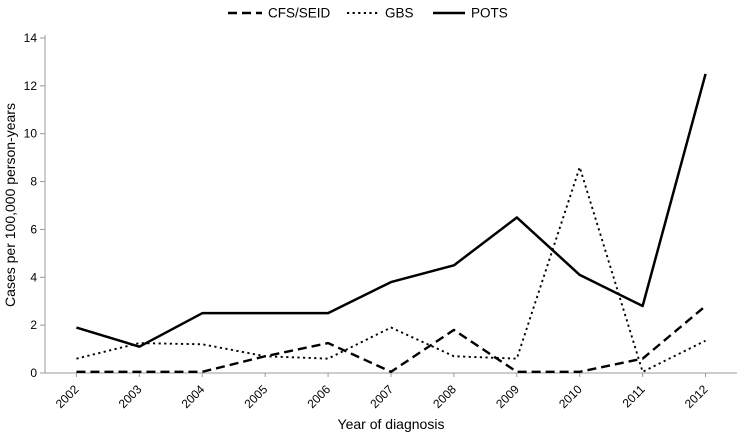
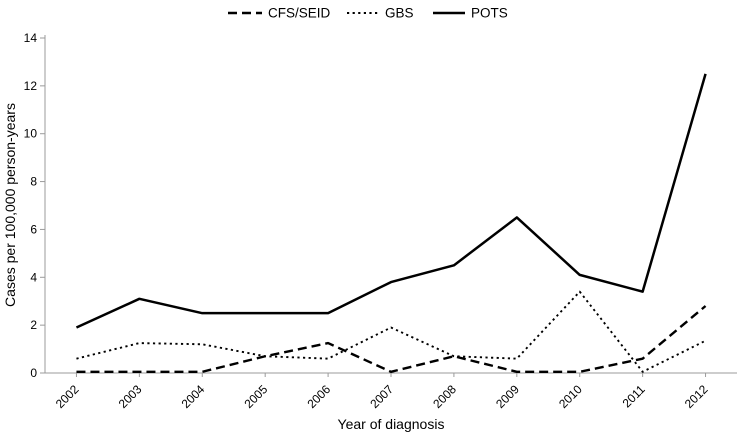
POTS/2003: 1.1 -> 3.1
CFS/SEID/2008: 1.8 -> 0.7
GBS/2010: 8.6 -> 3.4
POTS/2011: 2.8 -> 3.4
